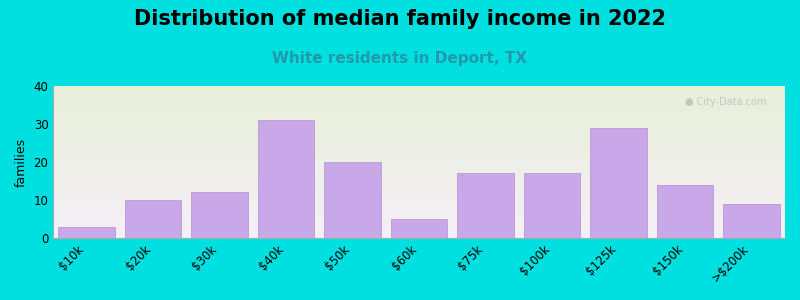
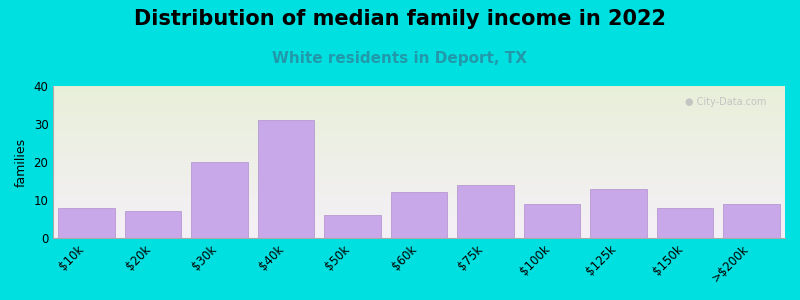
$10k: 3 -> 8
$20k: 10 -> 7
$30k: 12 -> 20
$50k: 20 -> 6
$60k: 5 -> 12
$75k: 17 -> 14
$100k: 17 -> 9
$125k: 29 -> 13
$150k: 14 -> 8
